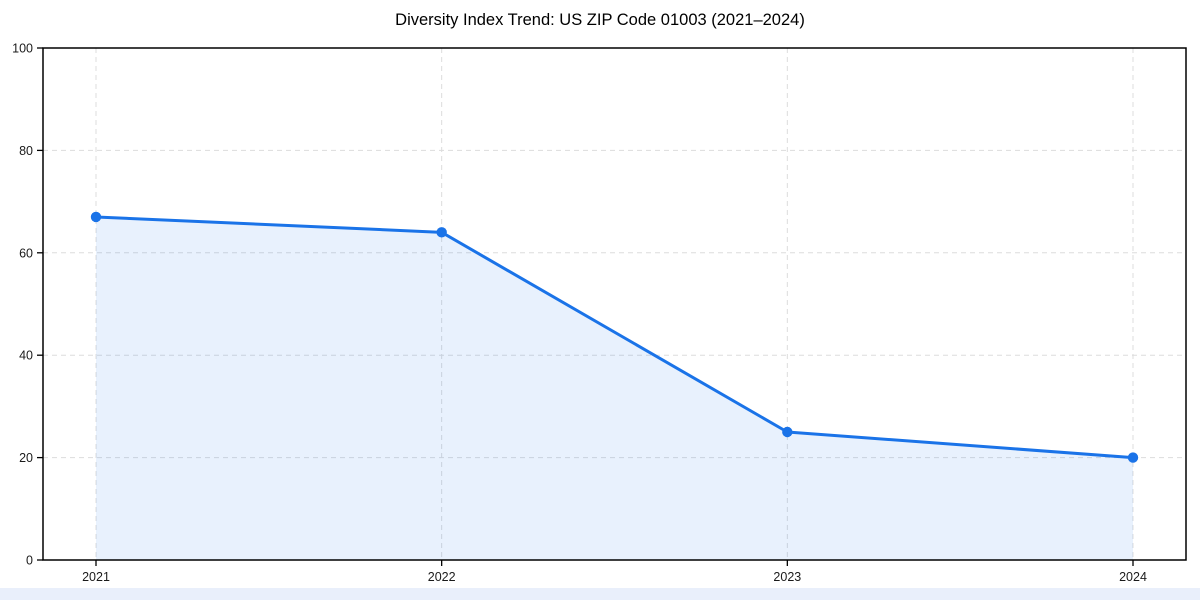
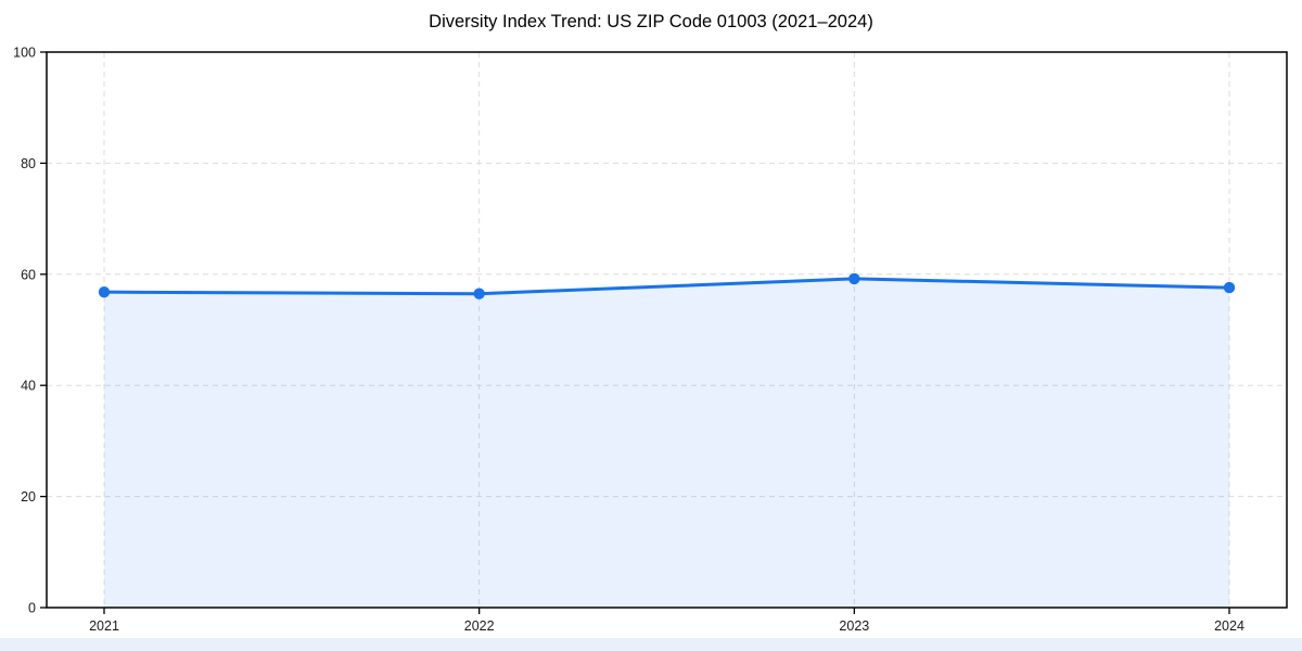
2021: 67 -> 57
2022: 64 -> 56
2023: 25 -> 59
2024: 20 -> 58
